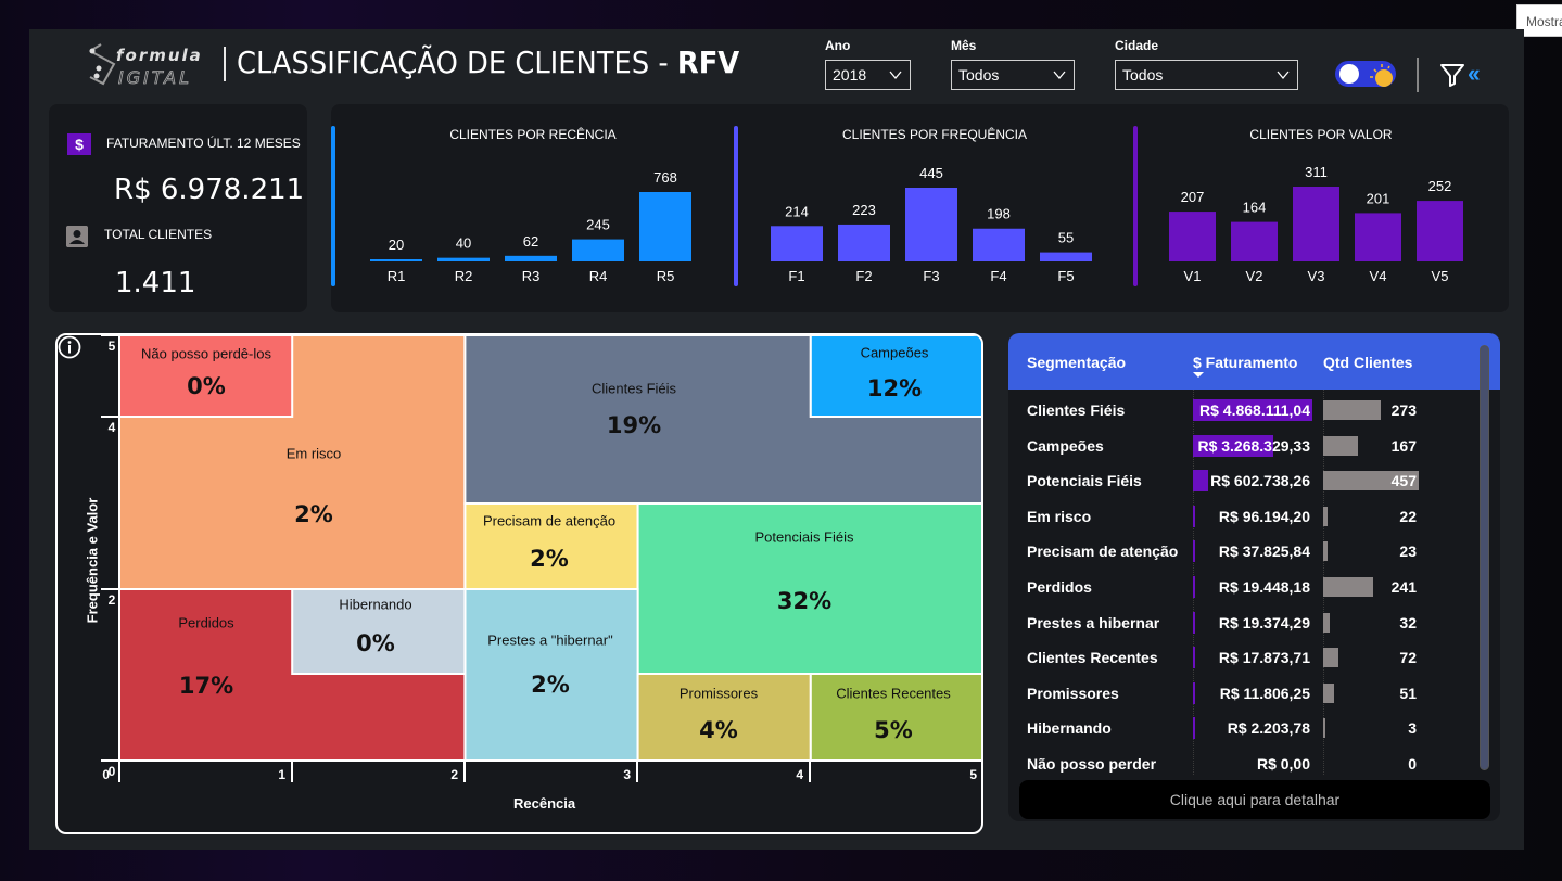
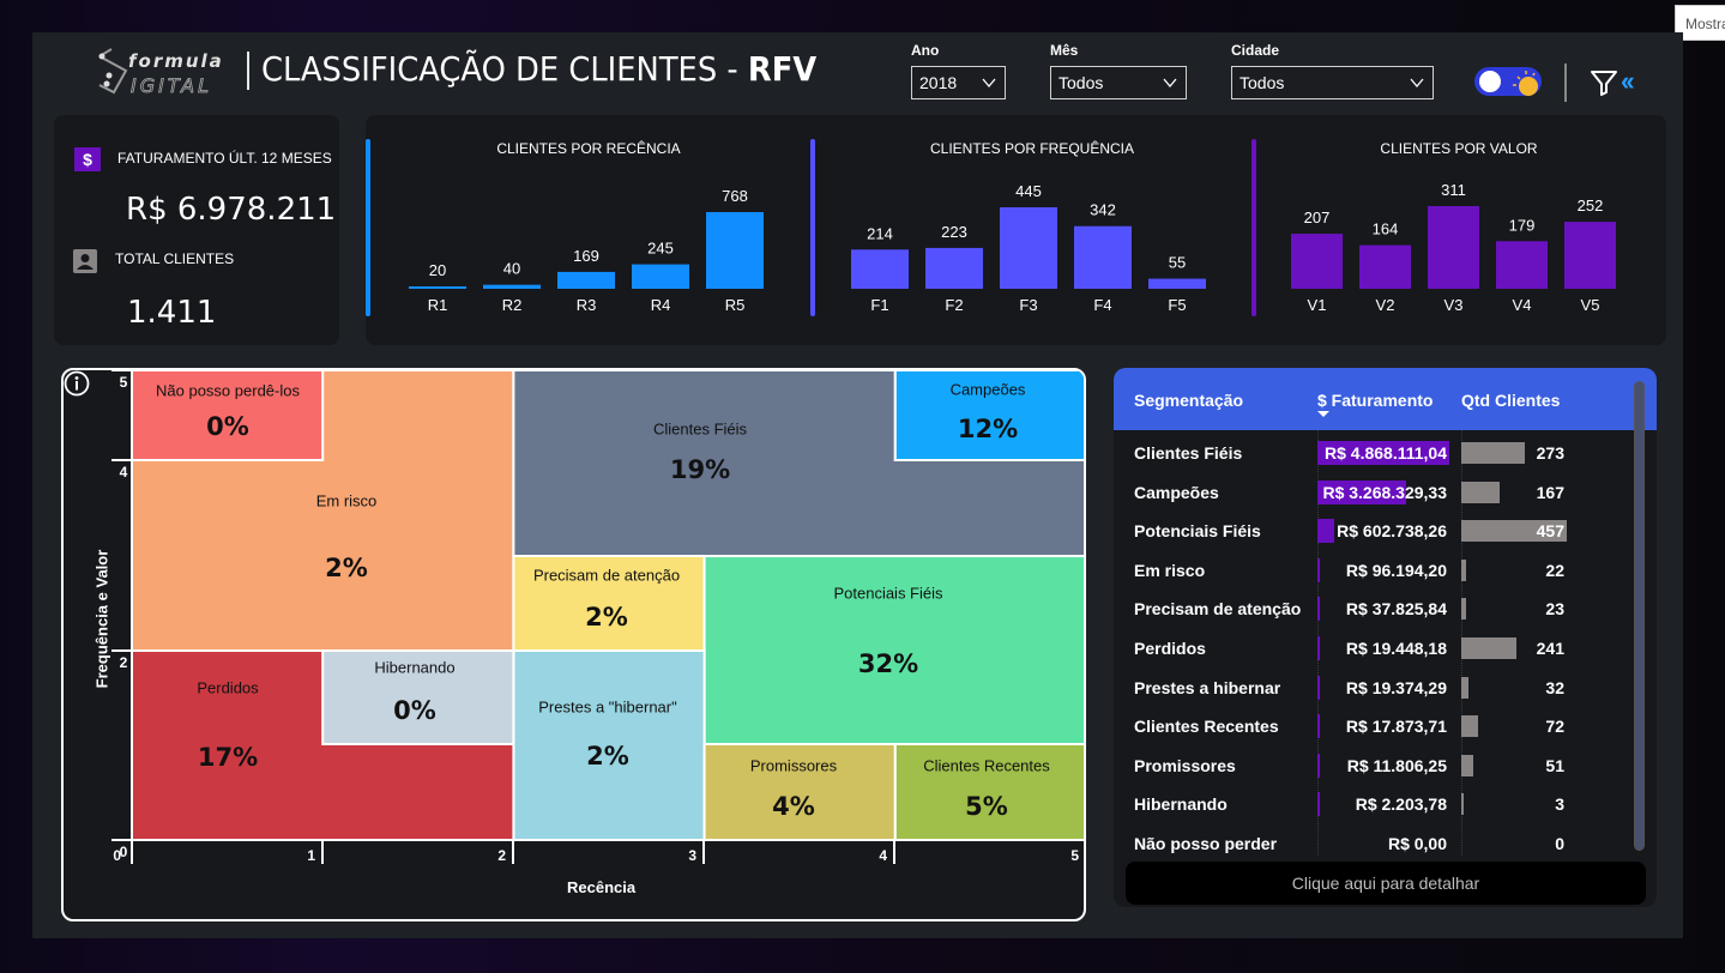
CLIENTES POR RECÊNCIA/R3: 62 -> 169
CLIENTES POR FREQUÊNCIA/F4: 198 -> 342
CLIENTES POR VALOR/V4: 201 -> 179
